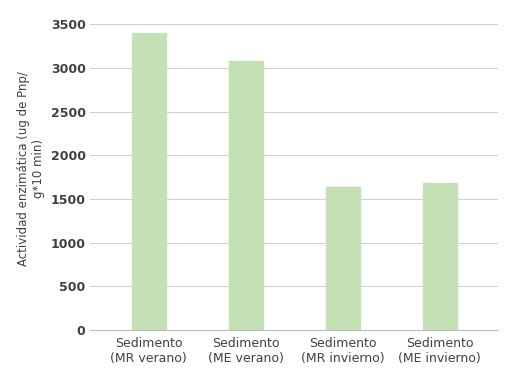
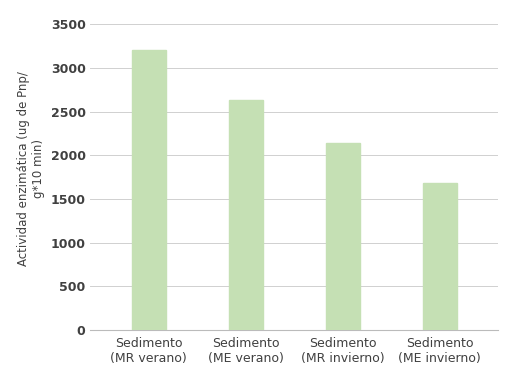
Sedimento (MR verano): 3400 -> 3210
Sedimento (ME verano): 3080 -> 2640
Sedimento (MR invierno): 1640 -> 2140
